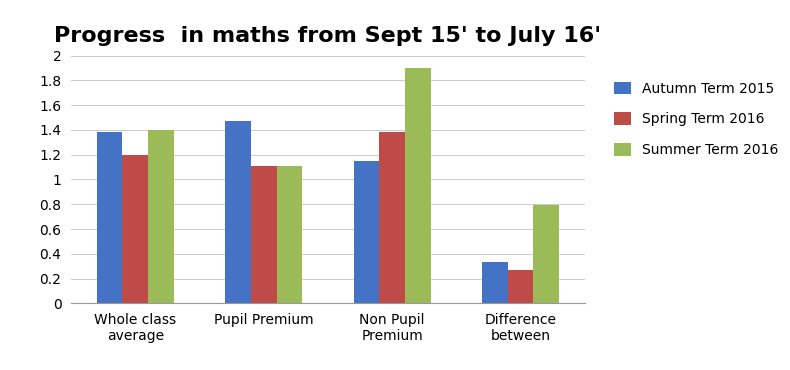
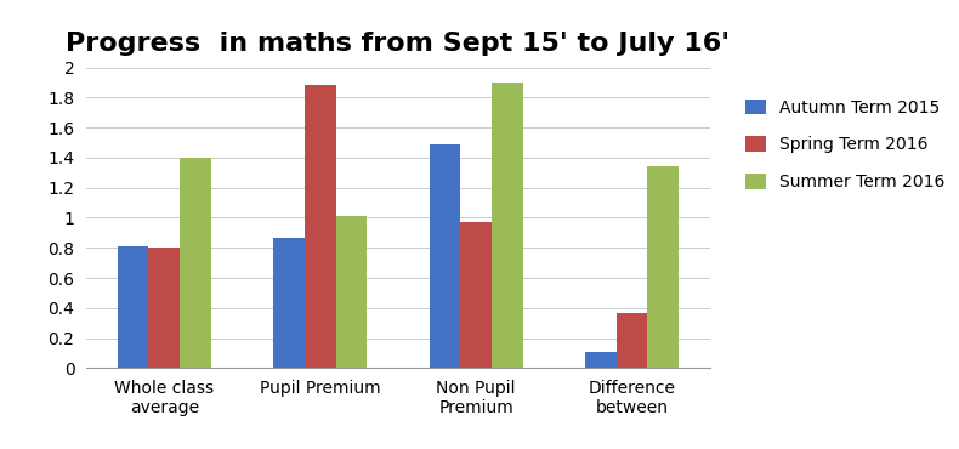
Autumn Term 2015/Whole class average: 1.38 -> 0.81
Spring Term 2016/Whole class average: 1.20 -> 0.80
Autumn Term 2015/Pupil Premium: 1.47 -> 0.87
Spring Term 2016/Pupil Premium: 1.11 -> 1.88
Summer Term 2016/Pupil Premium: 1.11 -> 1.01
Autumn Term 2015/Non Pupil Premium: 1.15 -> 1.49
Spring Term 2016/Non Pupil Premium: 1.38 -> 0.97
Autumn Term 2015/Difference between: 0.33 -> 0.11
Spring Term 2016/Difference between: 0.27 -> 0.37
Summer Term 2016/Difference between: 0.79 -> 1.34
